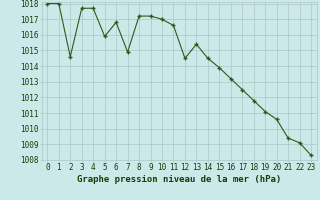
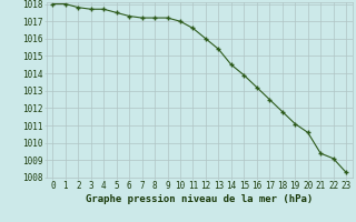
2: 1014.6 -> 1017.8
5: 1015.9 -> 1017.5
6: 1016.8 -> 1017.3
7: 1014.9 -> 1017.2
12: 1014.5 -> 1016.0
